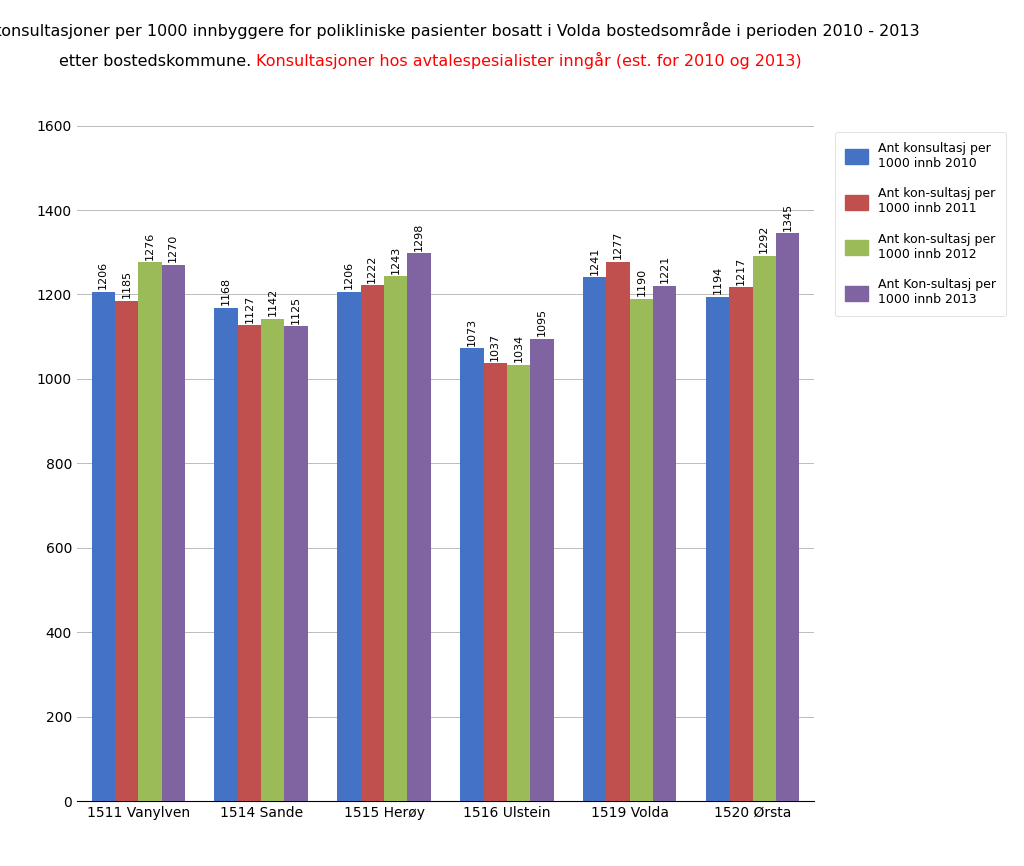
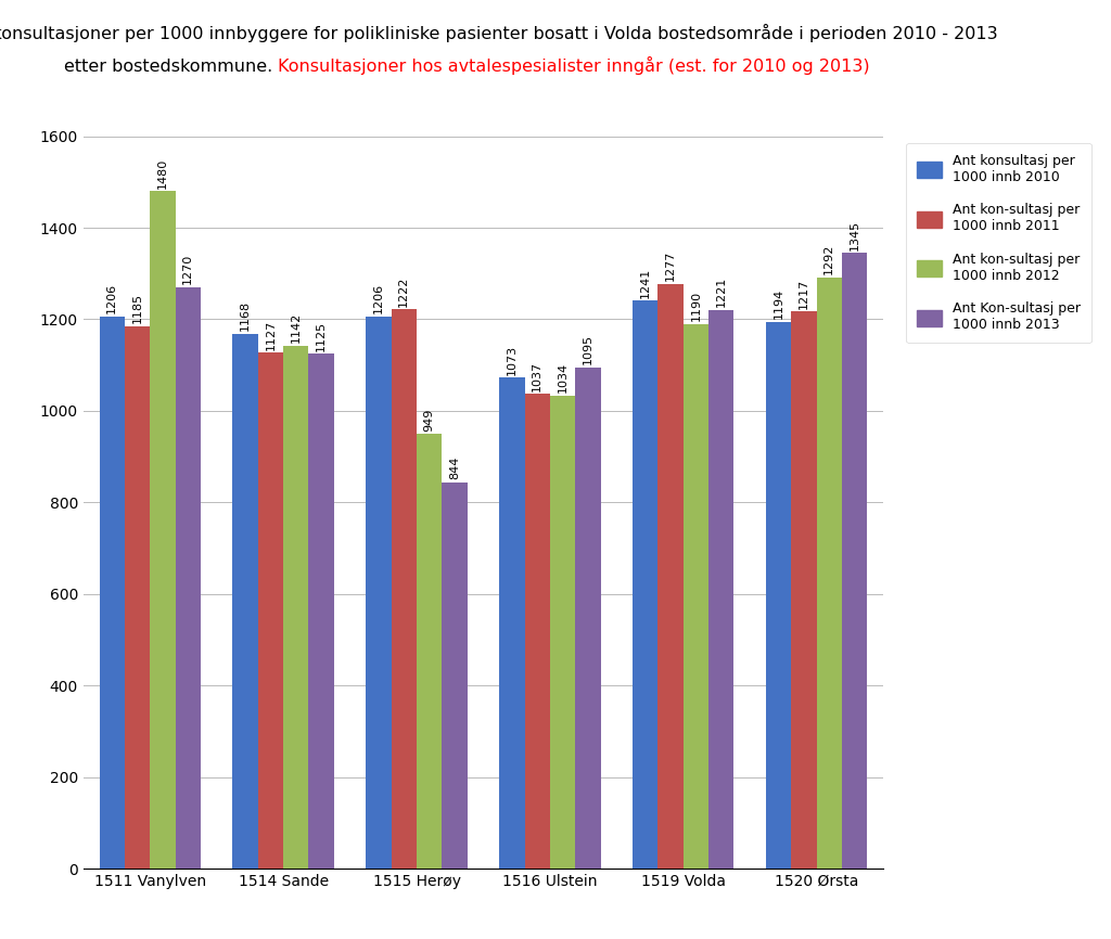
Ant kon-sultasj per 1000 innb 2012/1511 Vanylven: 1276 -> 1480
Ant kon-sultasj per 1000 innb 2012/1515 Herøy: 1243 -> 949
Ant Kon-sultasj per 1000 innb 2013/1515 Herøy: 1298 -> 844
